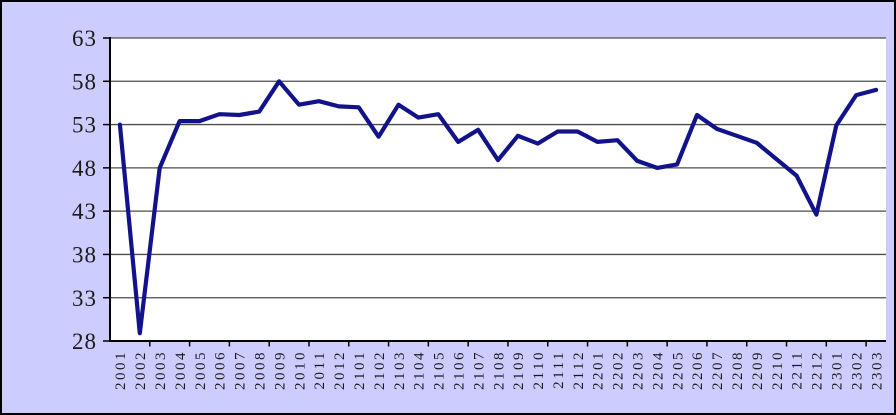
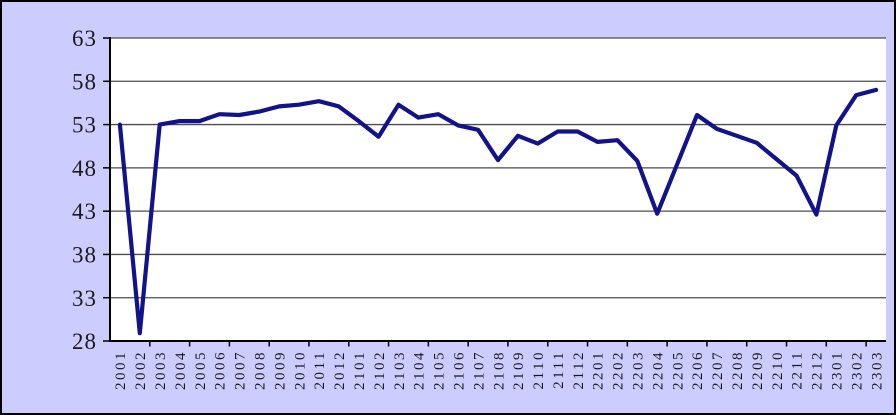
2003: 48 -> 53
2009: 58 -> 55
2101: 55 -> 53
2106: 51 -> 53
2204: 48 -> 43
